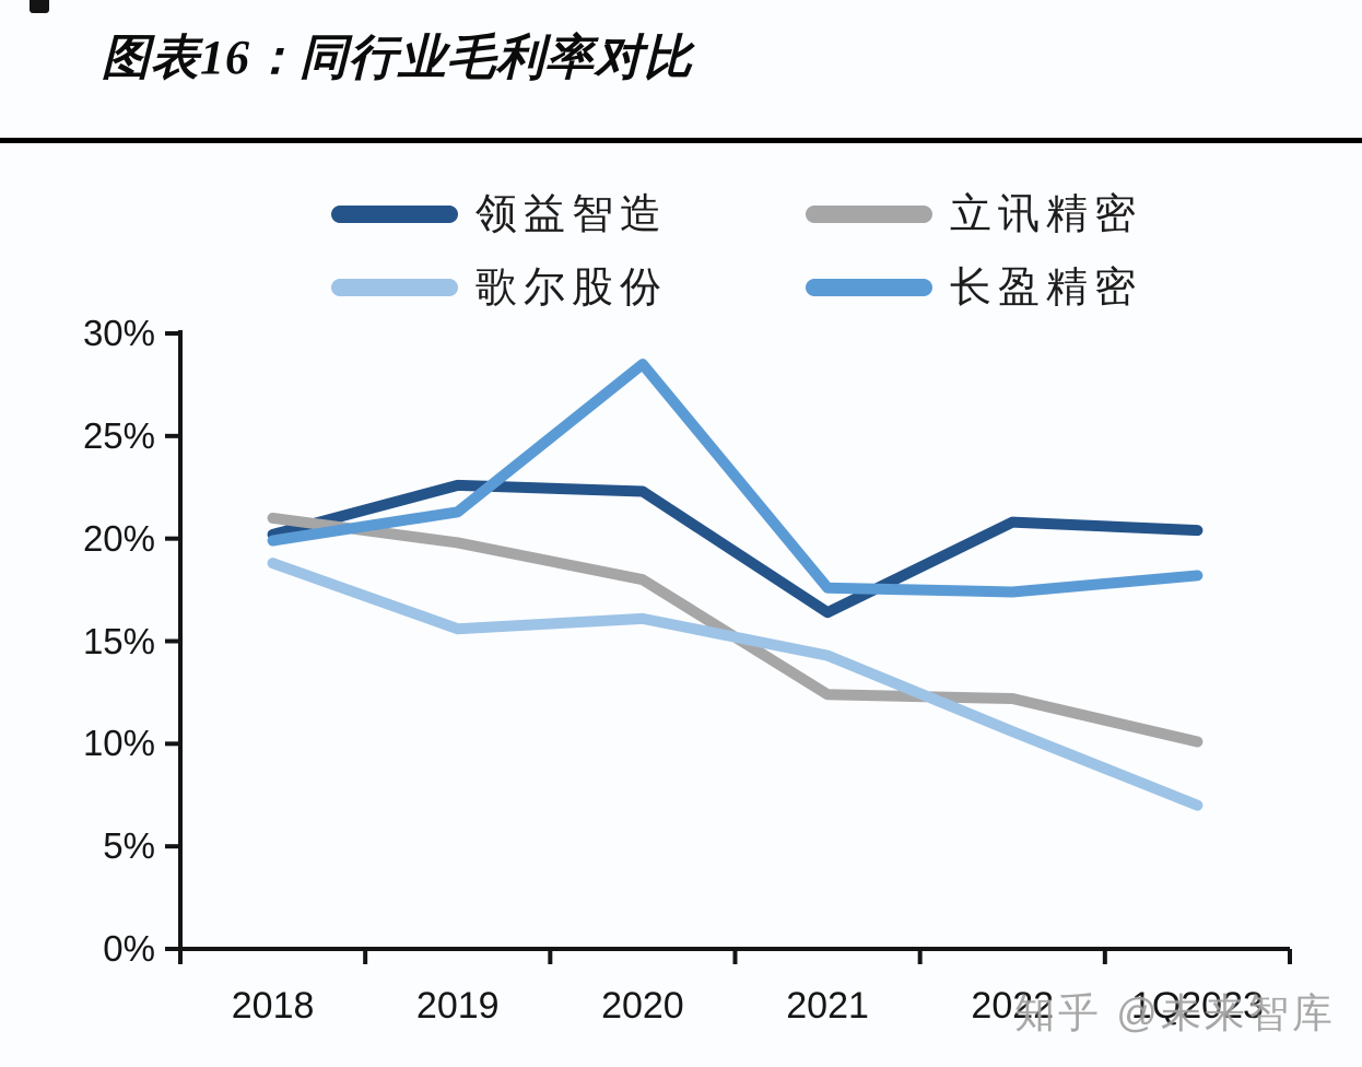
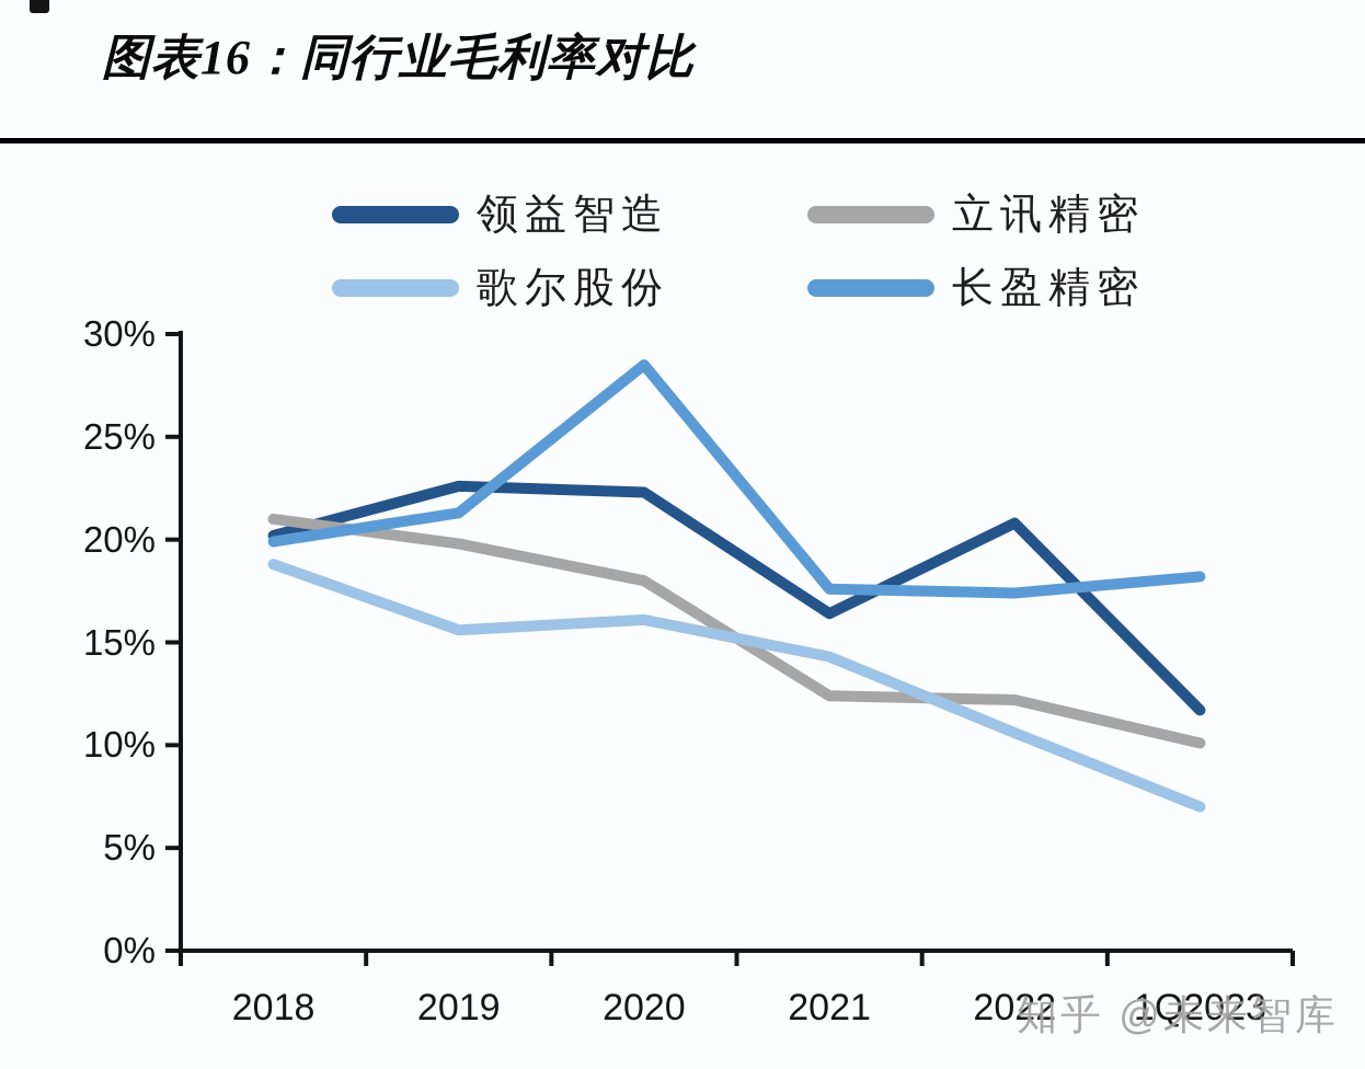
领益智造/1Q2023: 20.4% -> 11.7%
